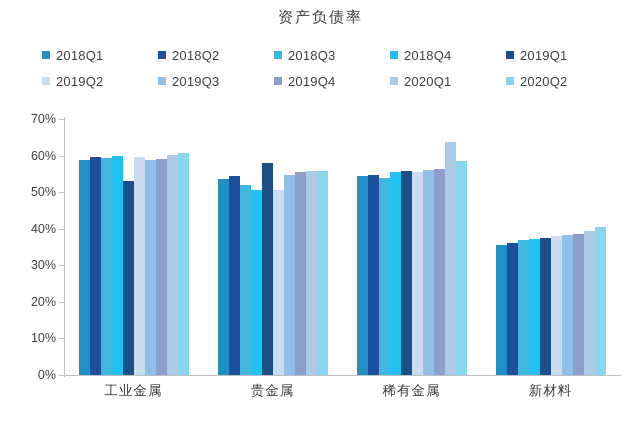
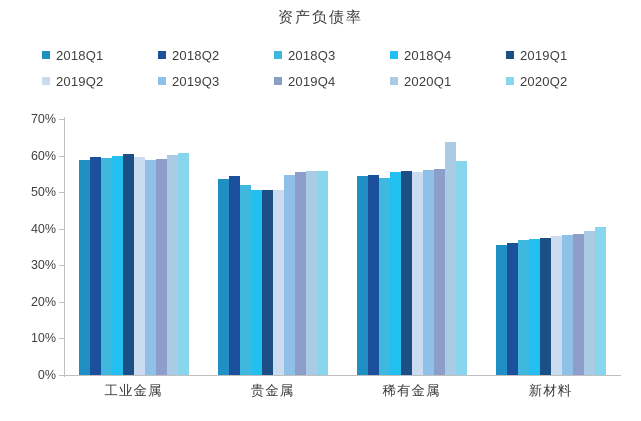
2019Q1/工业金属: 53% -> 60%
2019Q1/贵金属: 58% -> 50%
